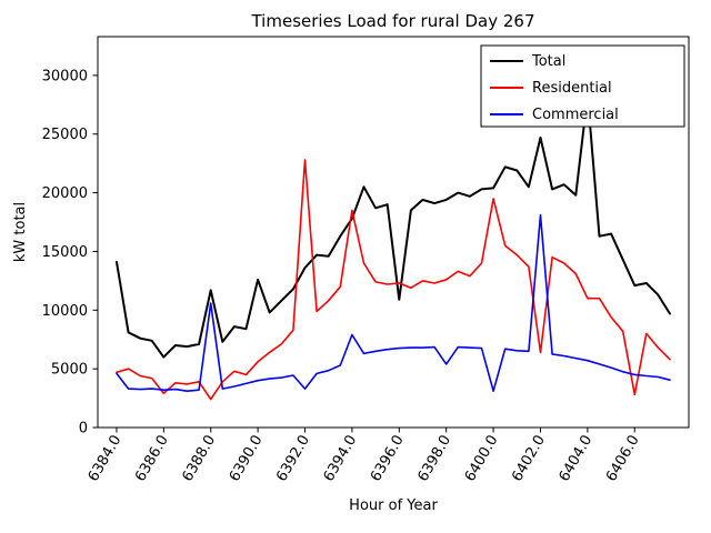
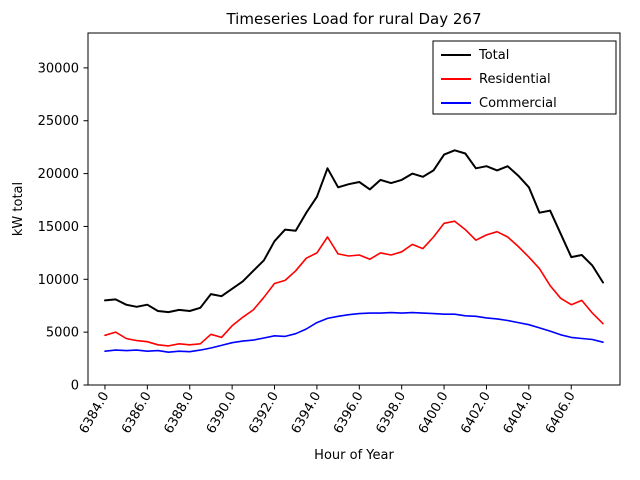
Total/6384.0: 14100 -> 8000
Commercial/6384.0: 4600 -> 3200
Total/6386.0: 6000 -> 7600
Residential/6386.0: 2900 -> 4100
Total/6388.0: 11700 -> 7000
Residential/6388.0: 2400 -> 3800
Commercial/6388.0: 10600 -> 3200
Total/6390.0: 12600 -> 9100
Residential/6392.0: 22800 -> 9600
Commercial/6392.0: 3300 -> 4600
Residential/6394.0: 18500 -> 12500
Commercial/6394.0: 7900 -> 5900
Total/6396.0: 10900 -> 19200
Commercial/6398.0: 5400 -> 6800
Total/6400.0: 20400 -> 21800
Residential/6400.0: 19500 -> 15300
Commercial/6400.0: 3100 -> 6700
Total/6402.0: 24700 -> 20700
Residential/6402.0: 6400 -> 14200
Commercial/6402.0: 18100 -> 6400
Total/6404.0: 28300 -> 18700
Residential/6404.0: 11000 -> 12100
Residential/6406.0: 2800 -> 7600
